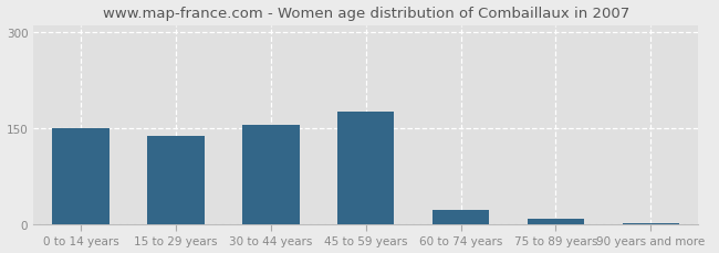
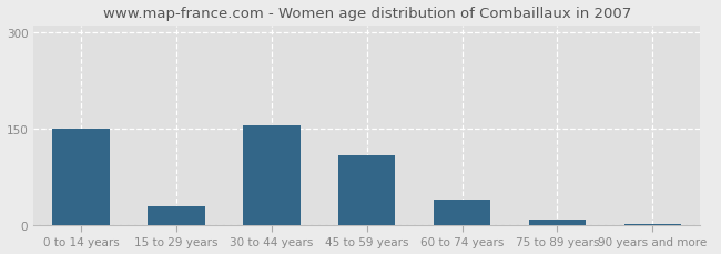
15 to 29 years: 138 -> 30
45 to 59 years: 175 -> 108
60 to 74 years: 22 -> 40
